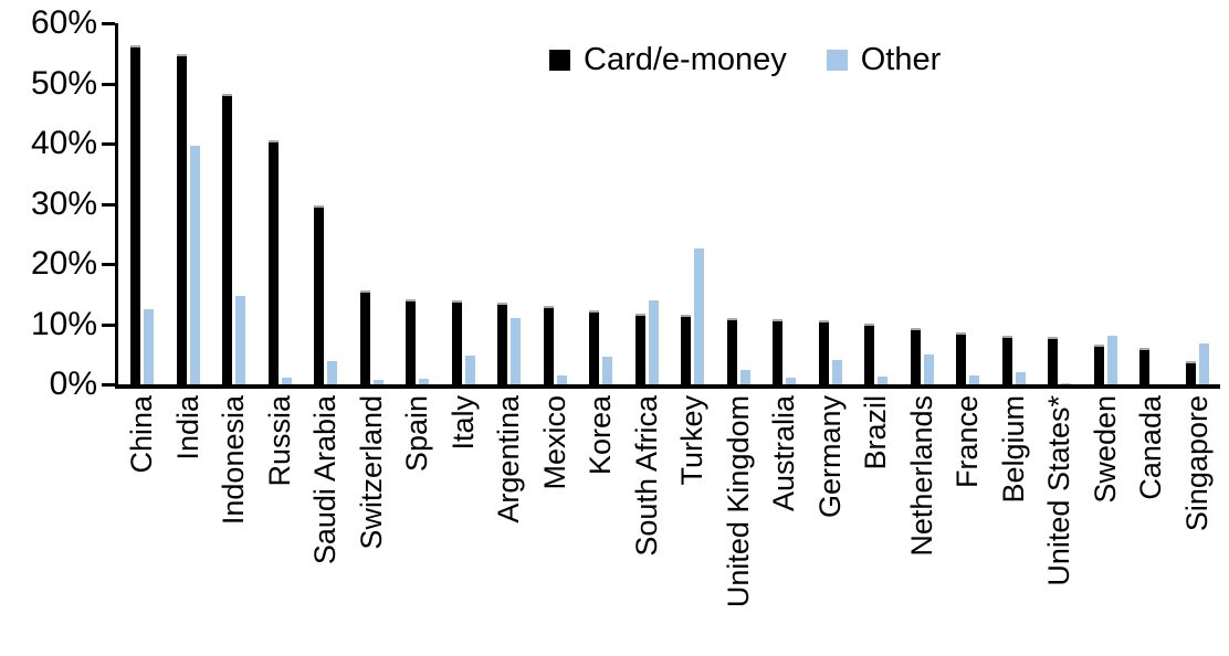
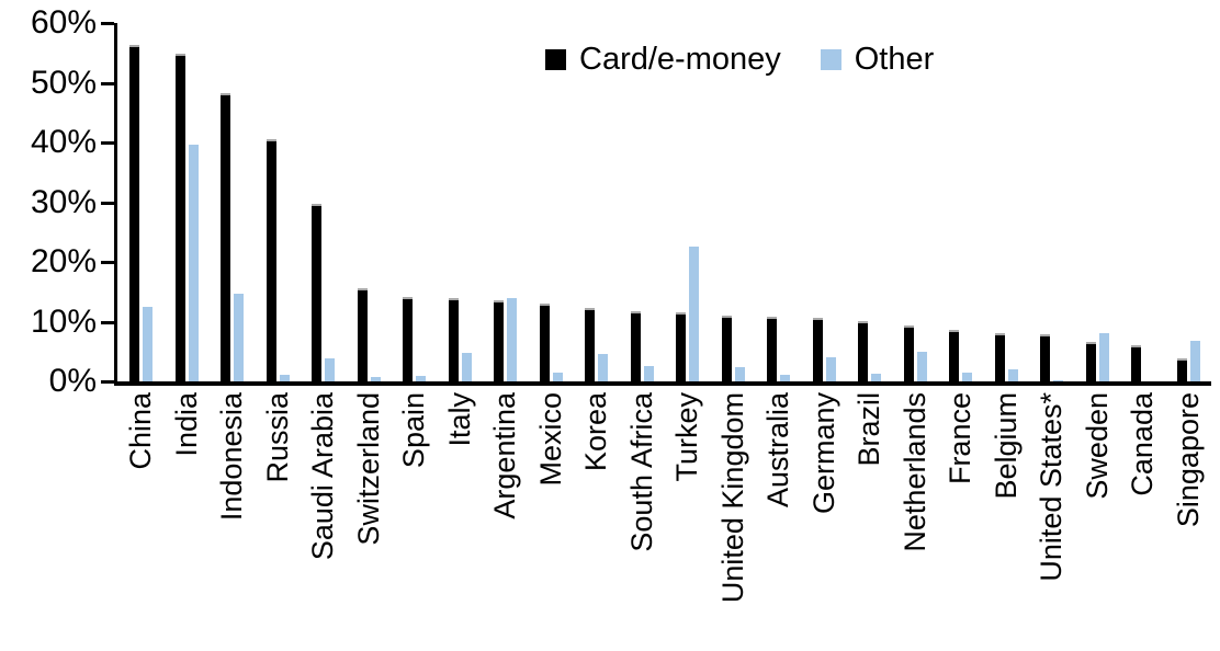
Other/Argentina: 11% -> 14%
Other/South Africa: 14% -> 2%
